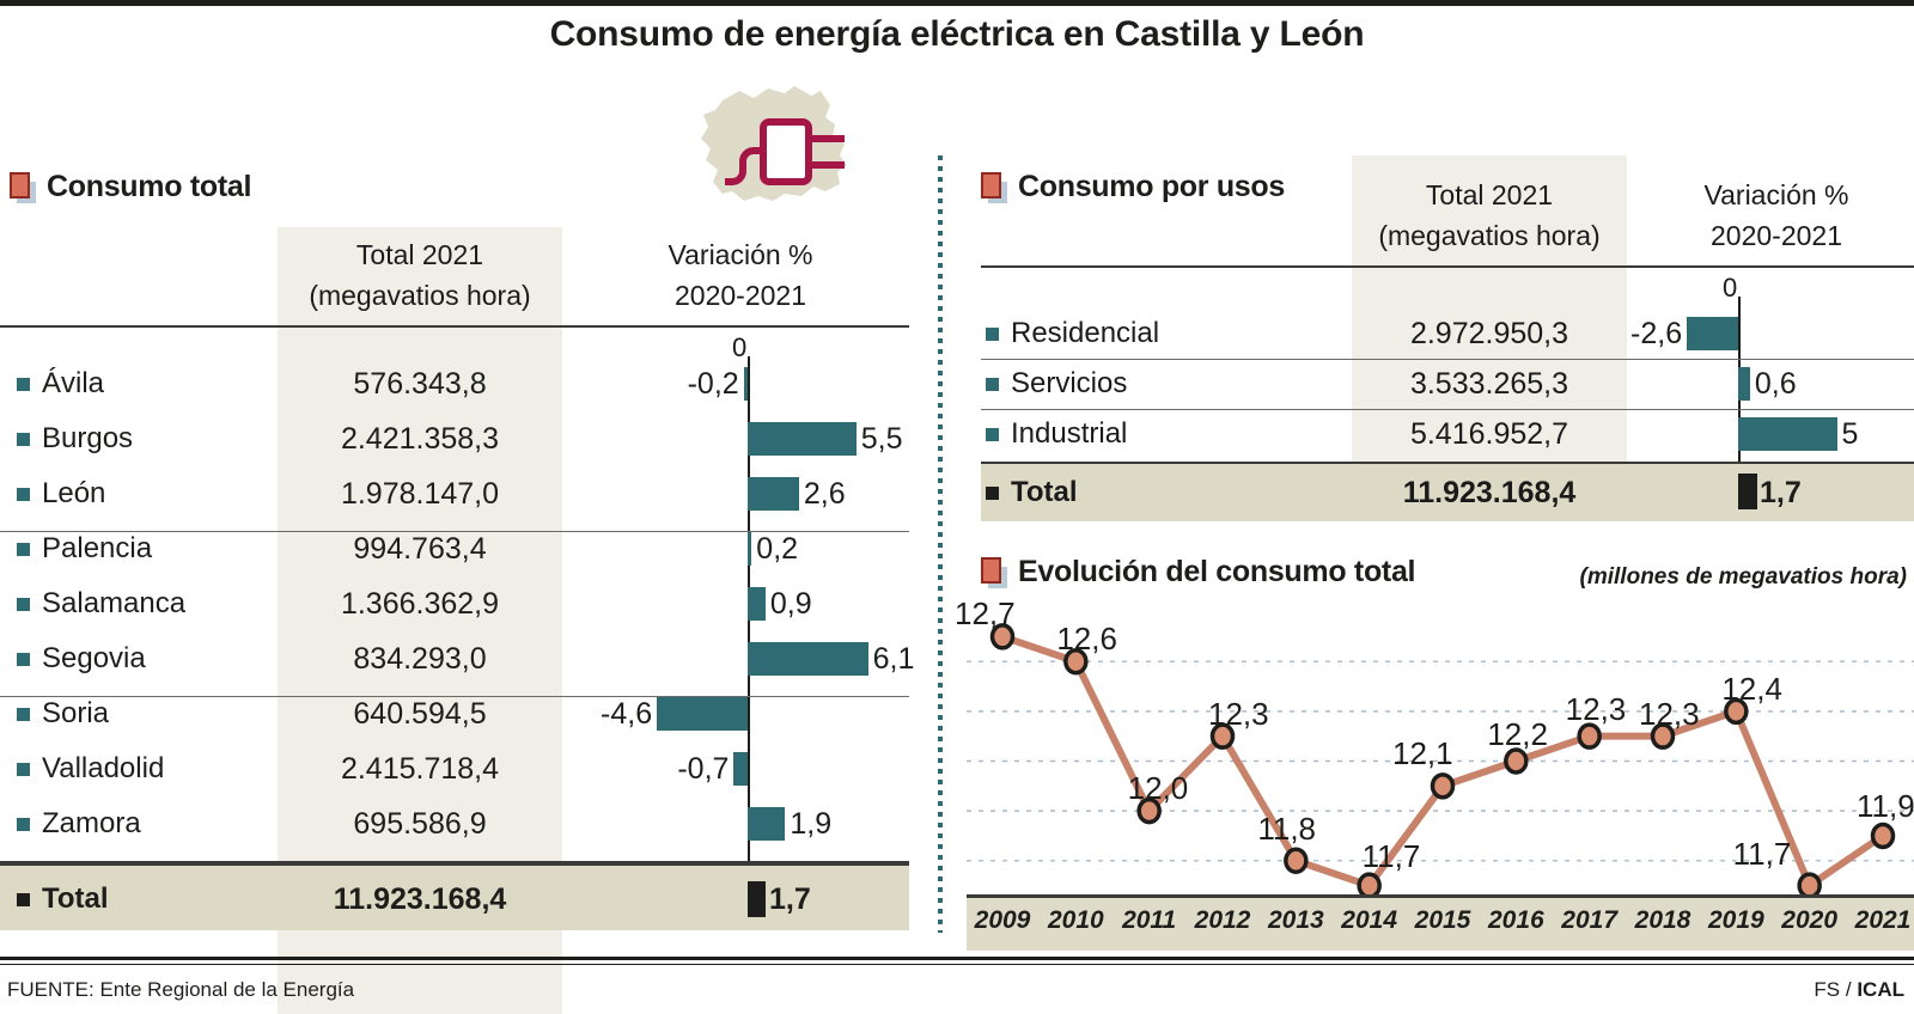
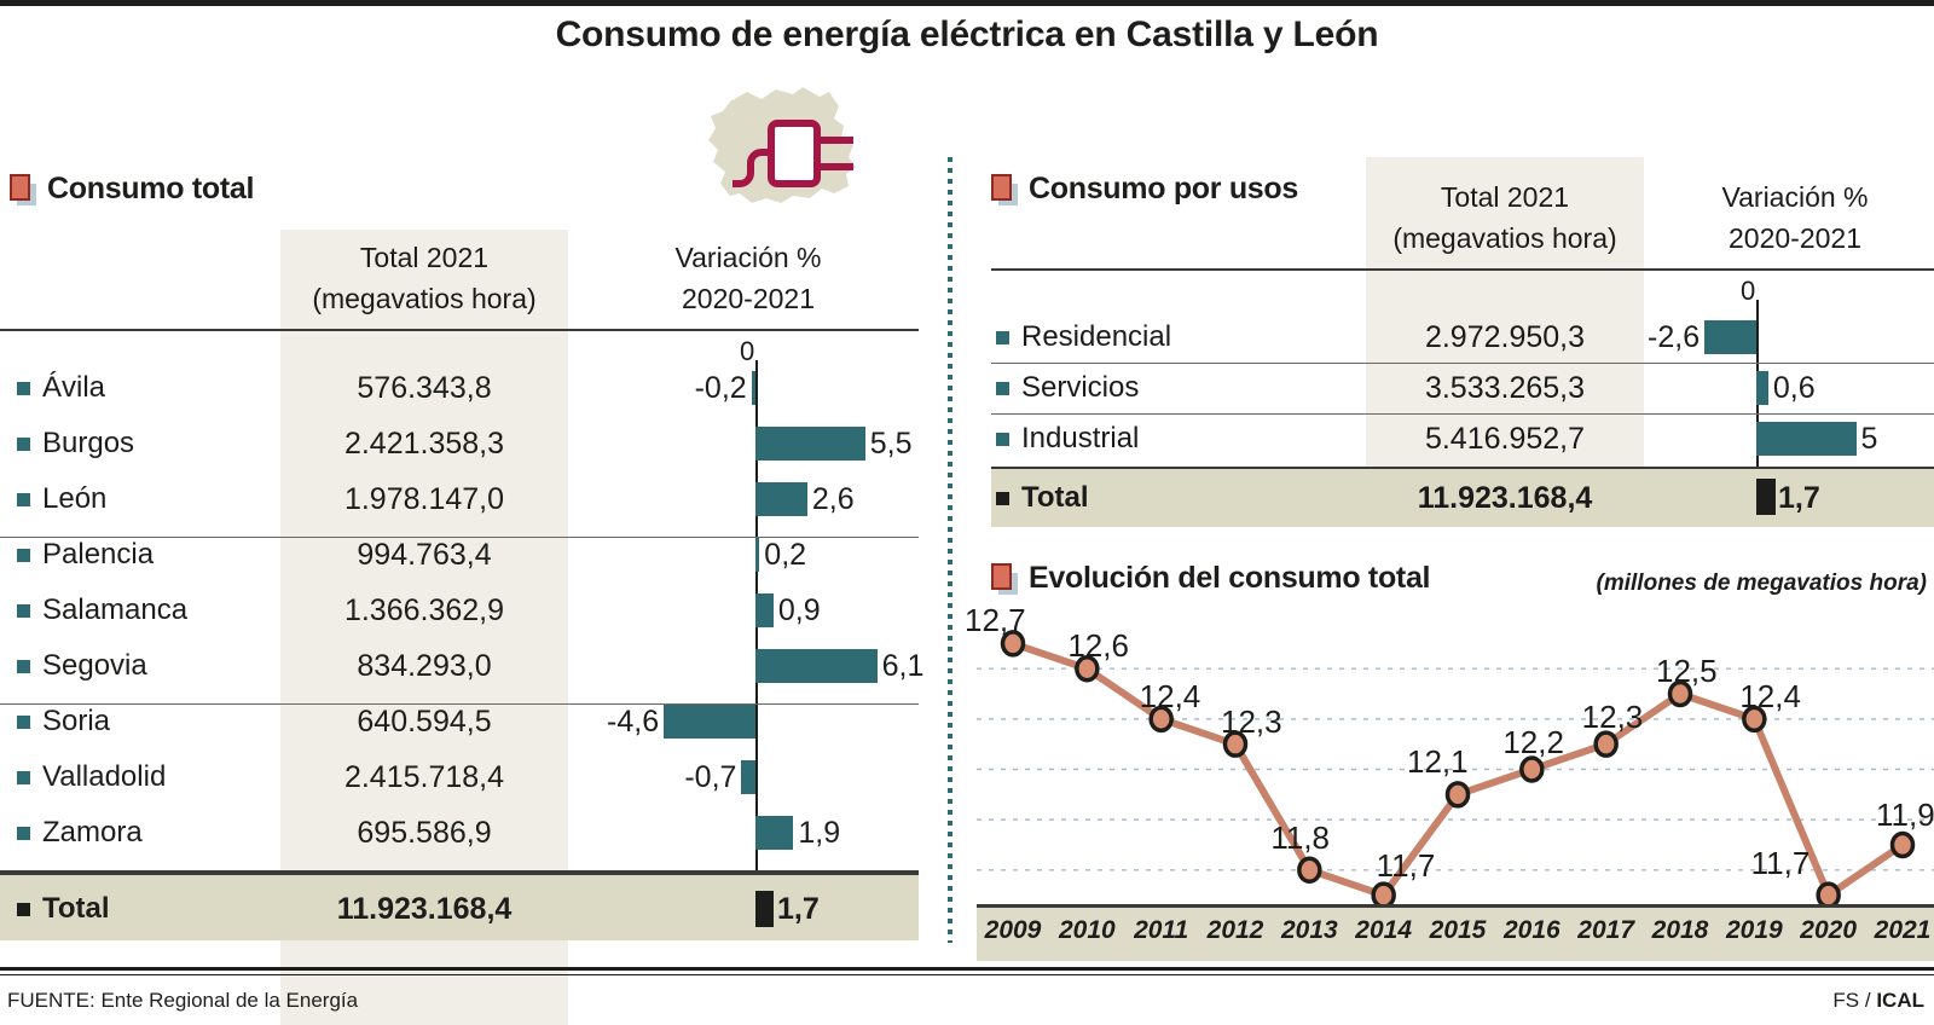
2011: 12,0 -> 12,4
2018: 12,3 -> 12,5
